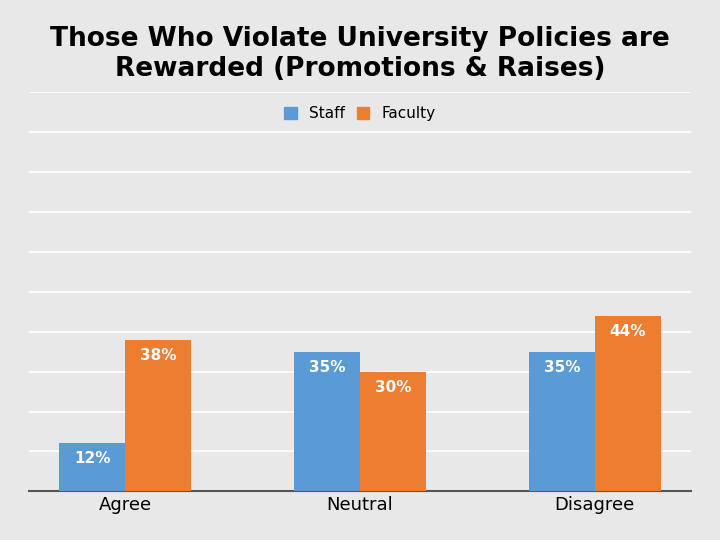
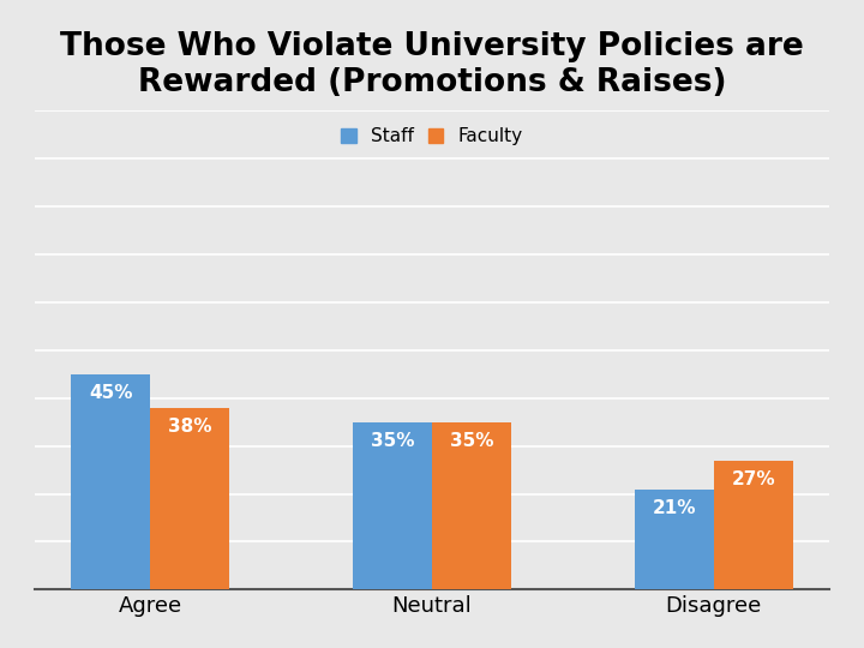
Staff/Agree: 12% -> 45%
Faculty/Neutral: 30% -> 35%
Staff/Disagree: 35% -> 21%
Faculty/Disagree: 44% -> 27%
